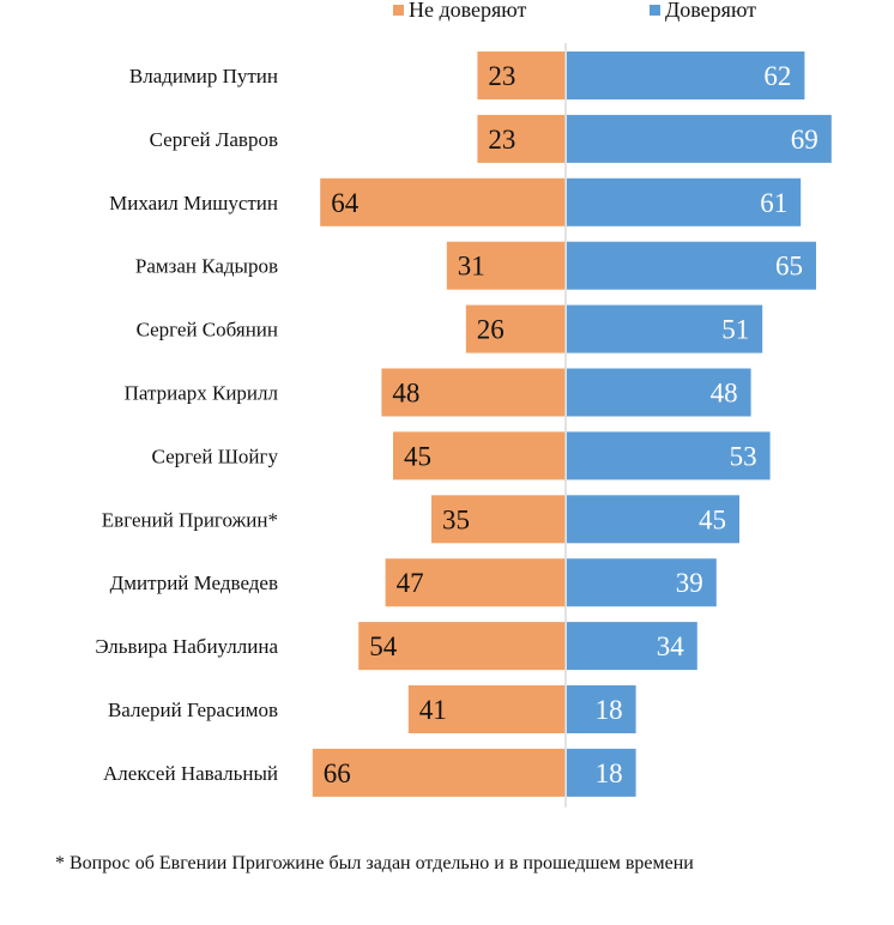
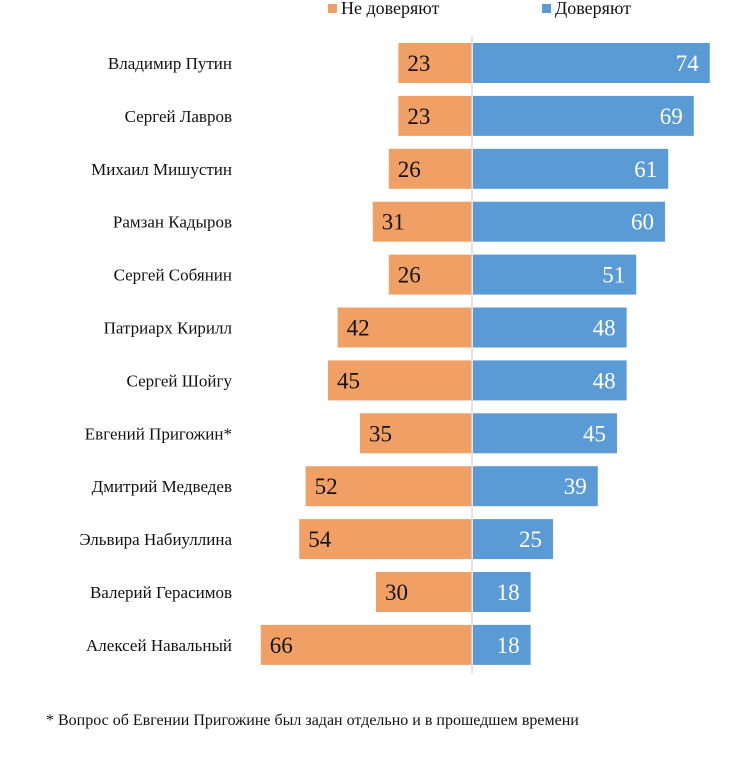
Доверяют/Владимир Путин: 62 -> 74
Не доверяют/Михаил Мишустин: 64 -> 26
Доверяют/Рамзан Кадыров: 65 -> 60
Не доверяют/Патриарх Кирилл: 48 -> 42
Доверяют/Сергей Шойгу: 53 -> 48
Не доверяют/Дмитрий Медведев: 47 -> 52
Доверяют/Эльвира Набиуллина: 34 -> 25
Не доверяют/Валерий Герасимов: 41 -> 30
